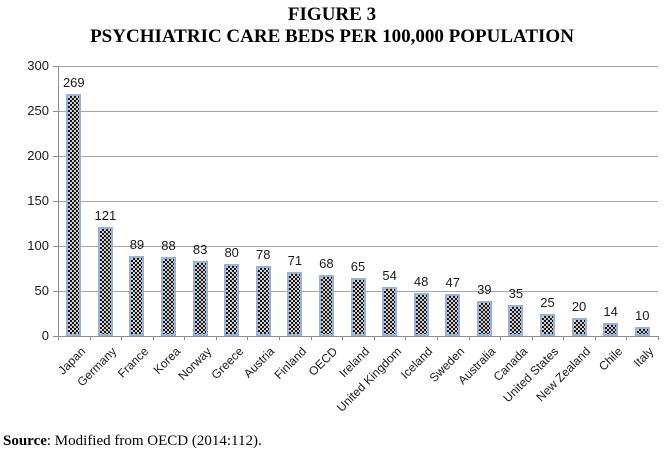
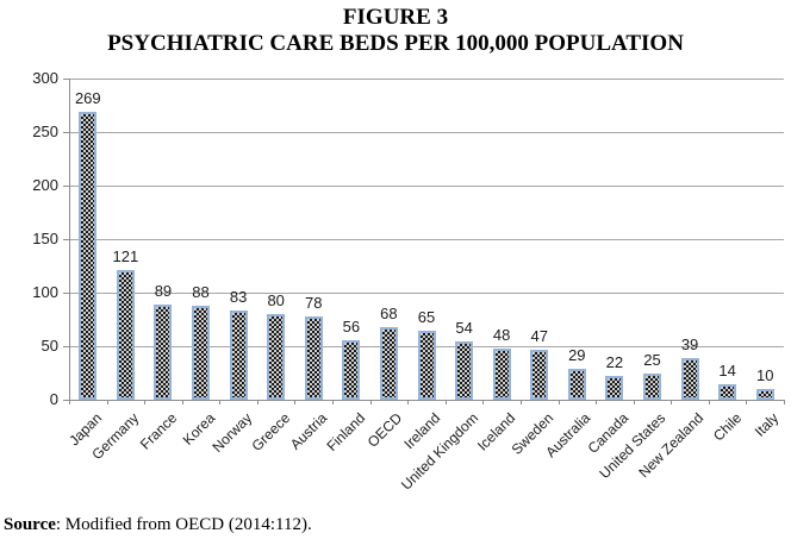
Finland: 71 -> 56
Australia: 39 -> 29
Canada: 35 -> 22
New Zealand: 20 -> 39
